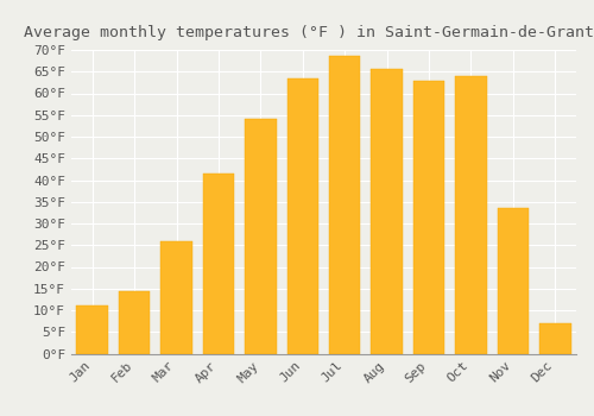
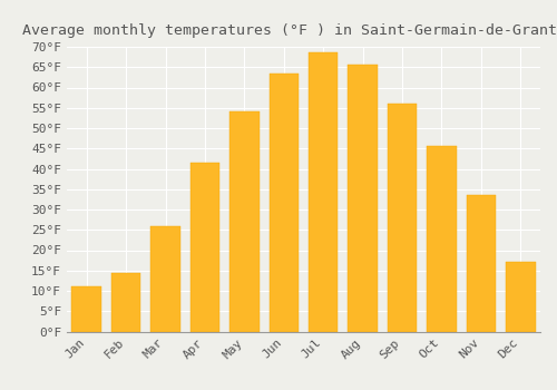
Sep: 63.0°F -> 56.0°F
Oct: 64.0°F -> 45.5°F
Dec: 7.0°F -> 17.0°F
